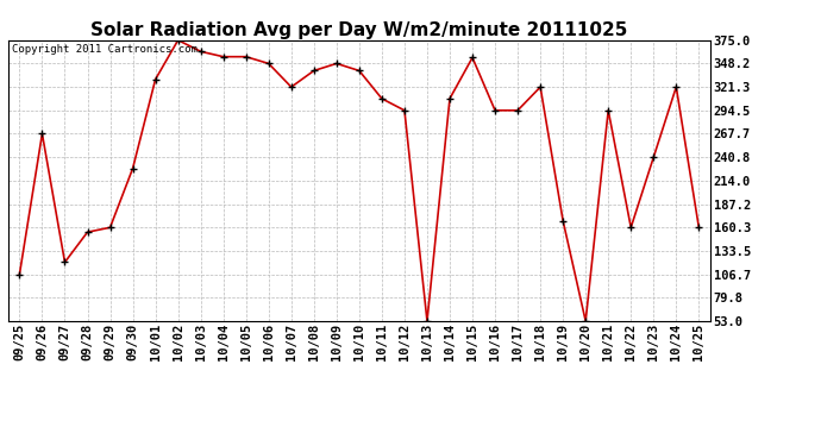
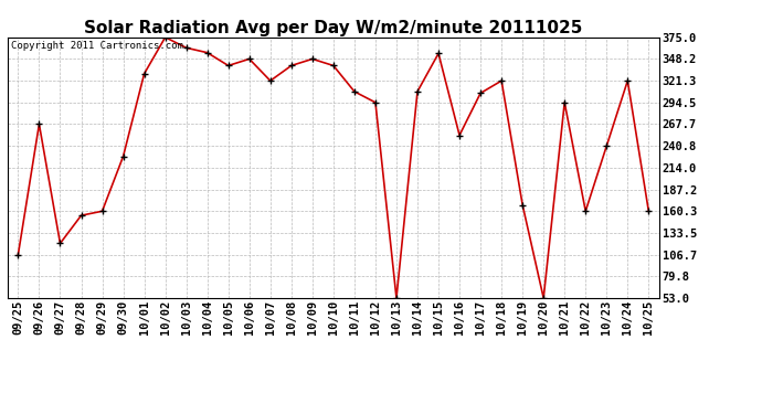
10/05: 356 -> 340
10/16: 294 -> 254
10/17: 294 -> 306
